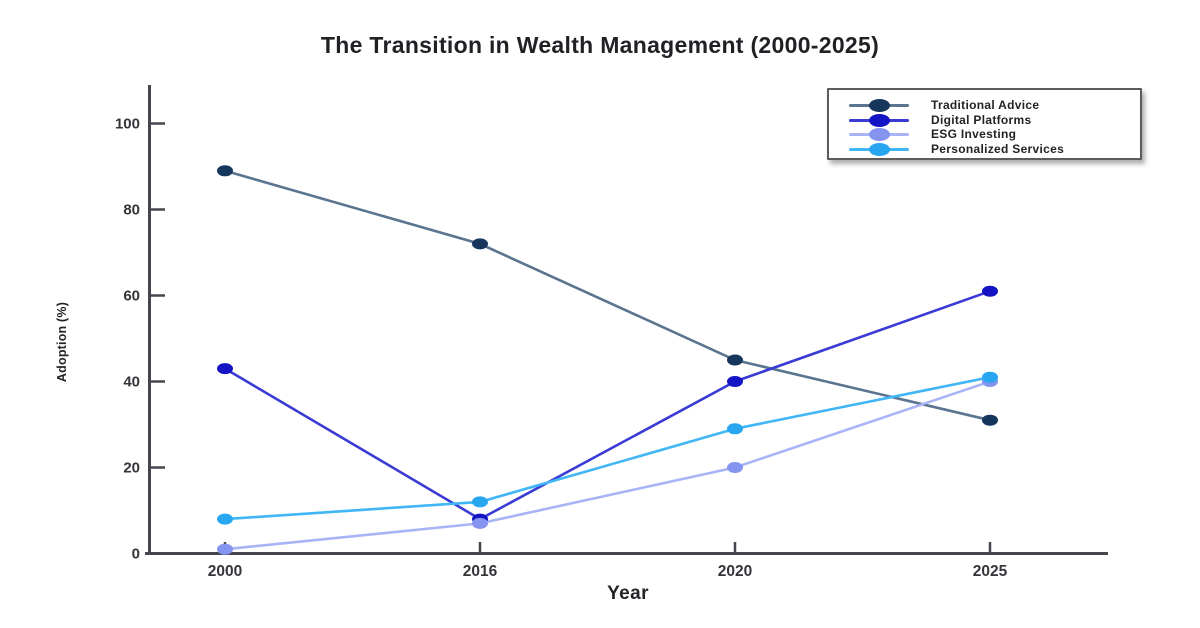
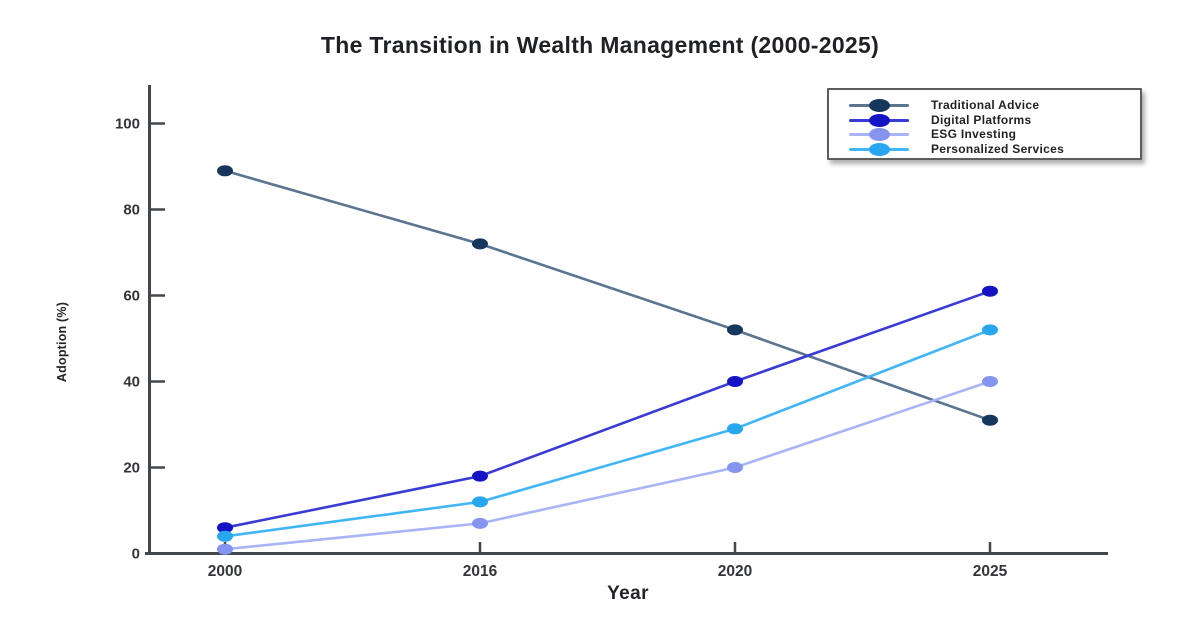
Digital Platforms/2000: 43 -> 6
Personalized Services/2000: 8 -> 4
Digital Platforms/2016: 8 -> 18
Traditional Advice/2020: 45 -> 52
Personalized Services/2025: 41 -> 52
